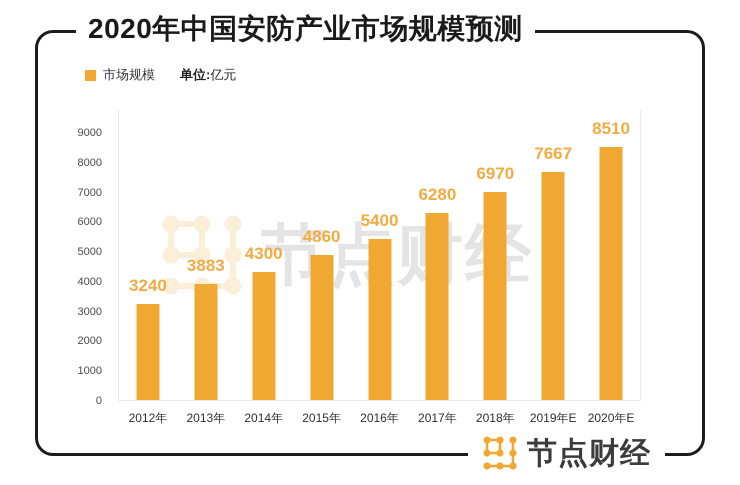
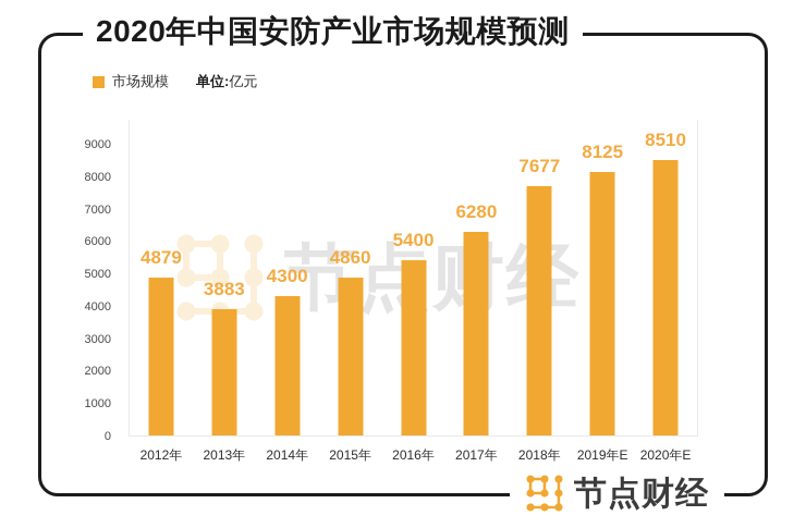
2012年: 3240 -> 4879
2018年: 6970 -> 7677
2019年E: 7667 -> 8125
